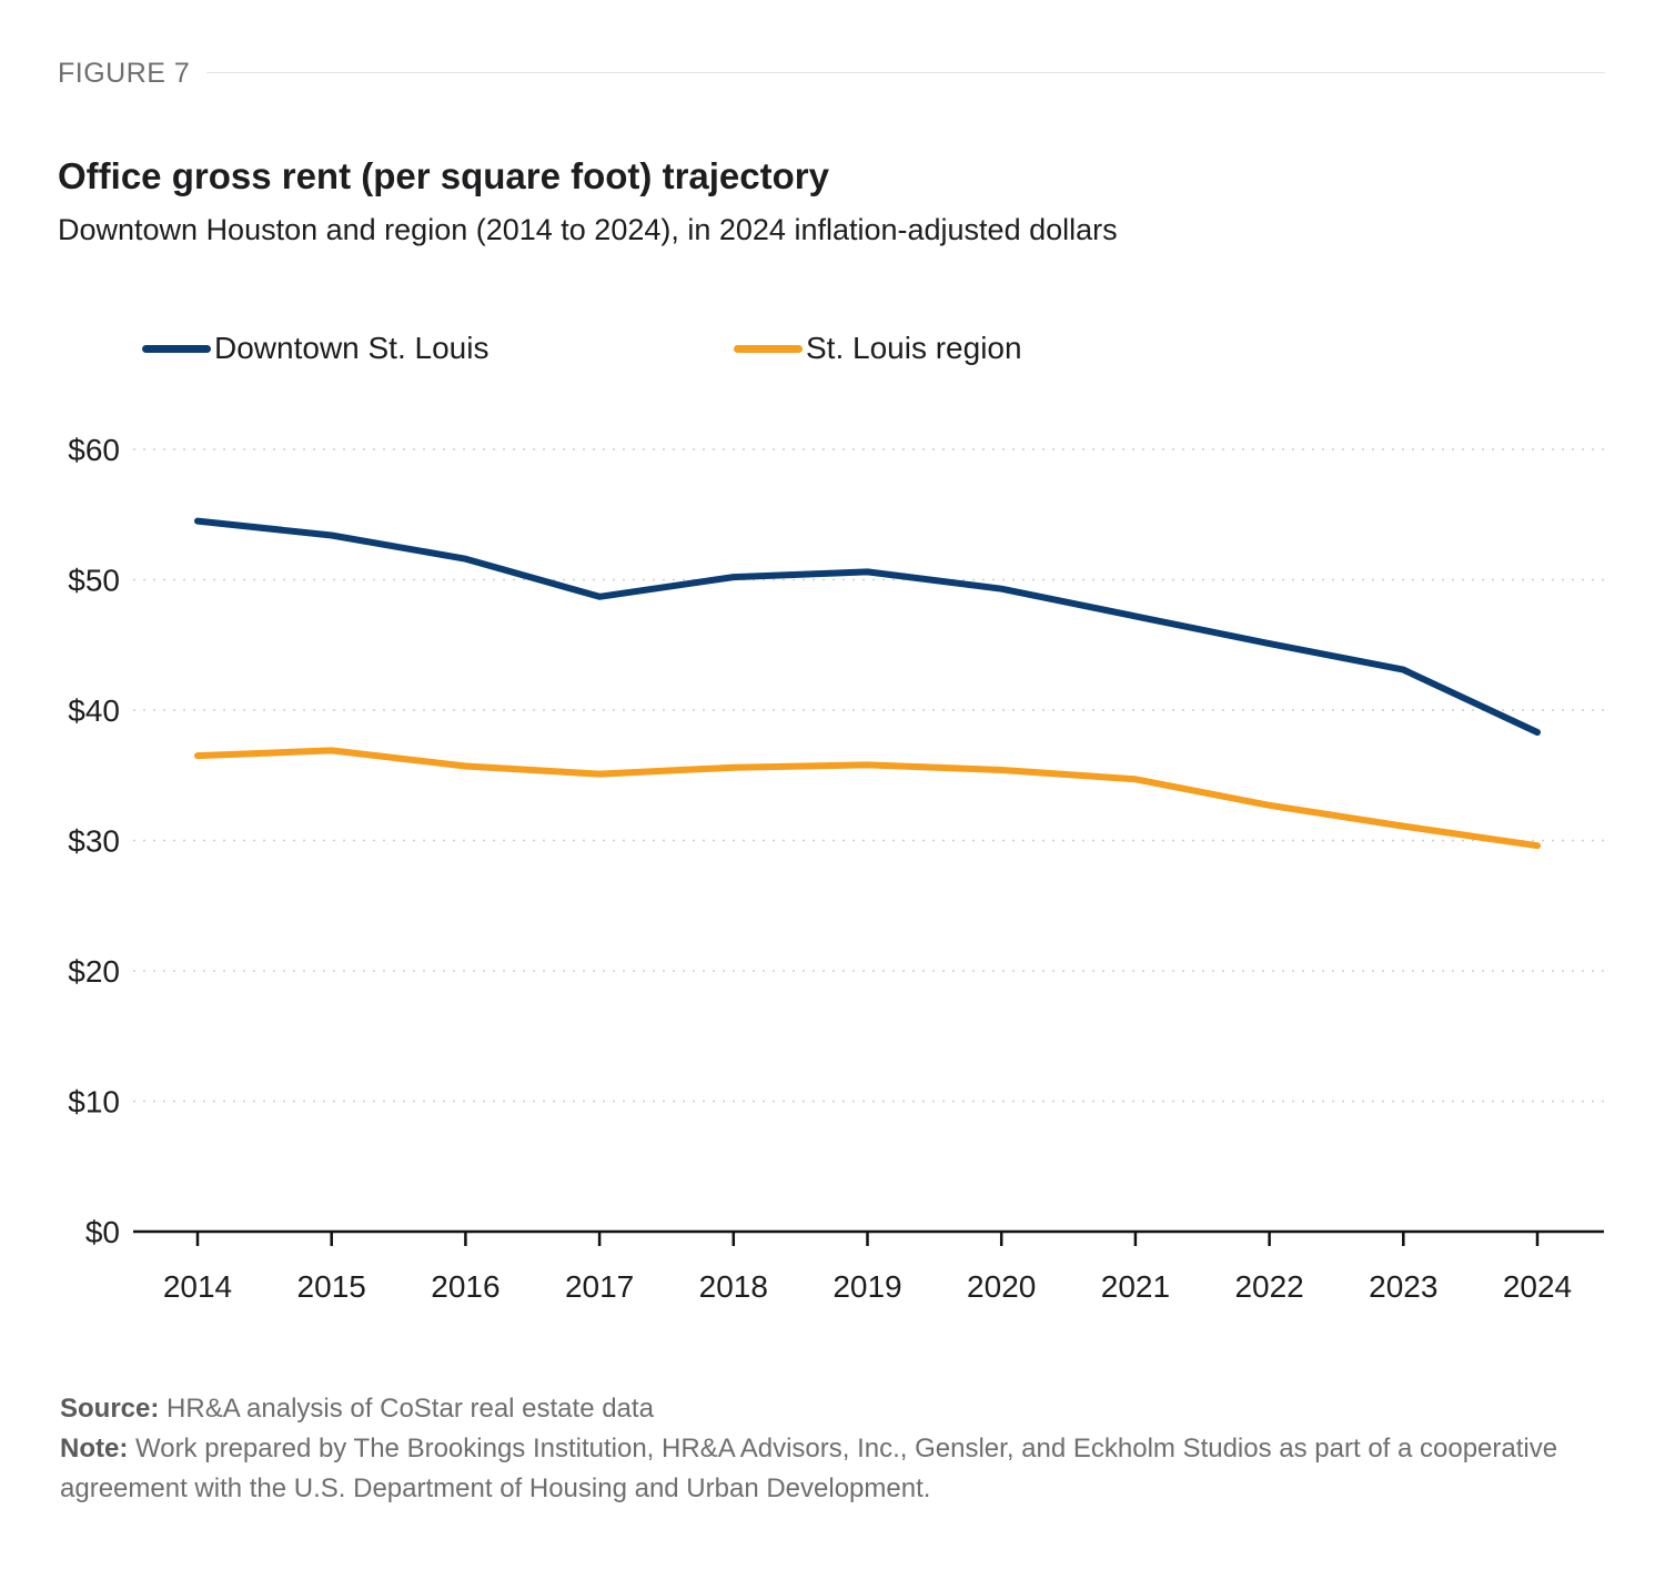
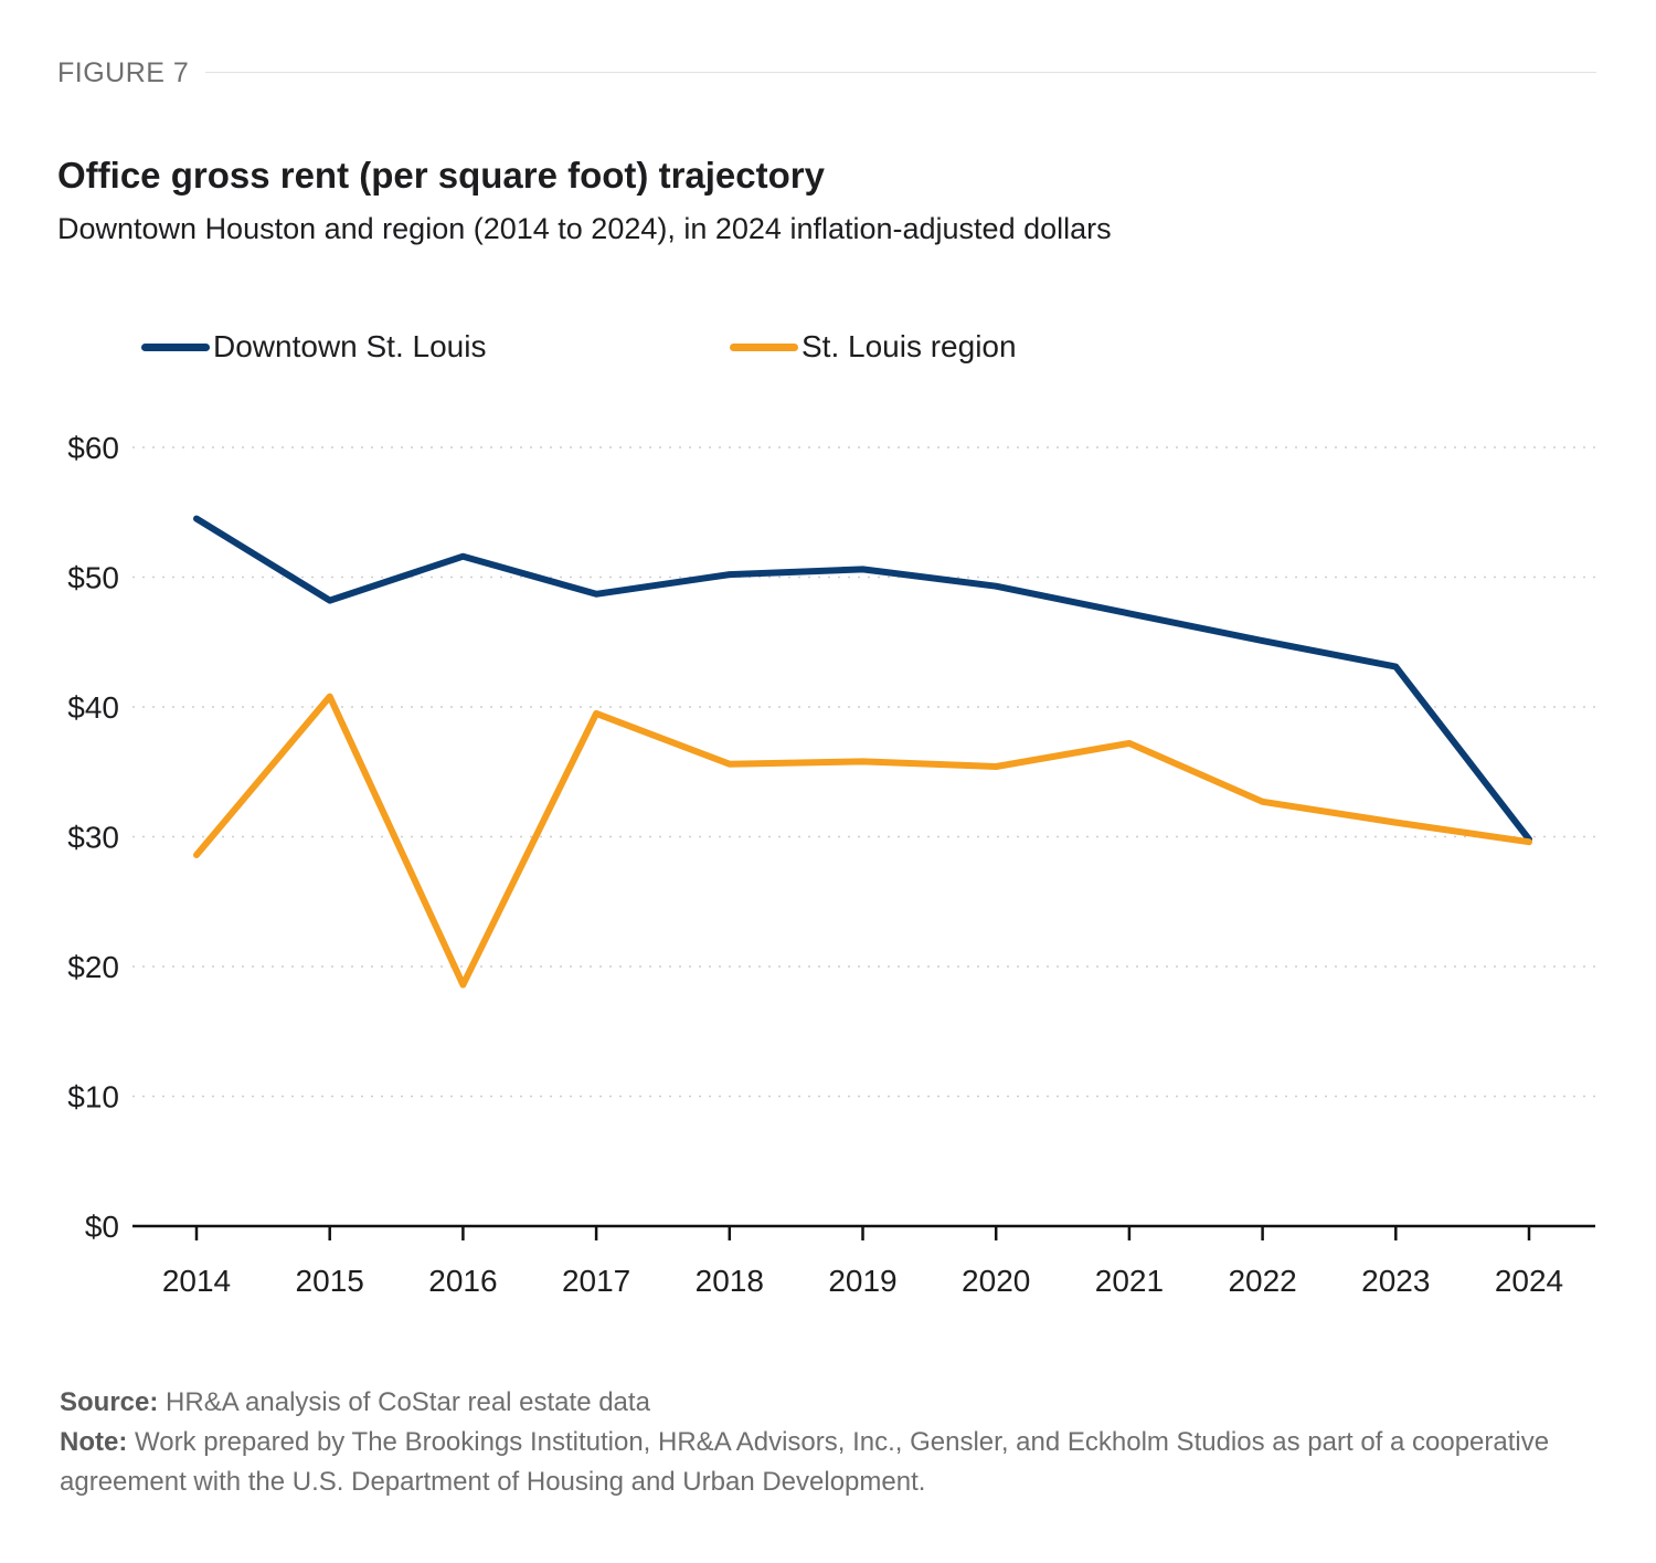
St. Louis region/2014: $36.5 -> $28.6
Downtown St. Louis/2015: $53.4 -> $48.2
St. Louis region/2015: $36.9 -> $40.8
St. Louis region/2016: $35.7 -> $18.6
St. Louis region/2017: $35.1 -> $39.5
St. Louis region/2021: $34.7 -> $37.2
Downtown St. Louis/2024: $38.3 -> $29.8
